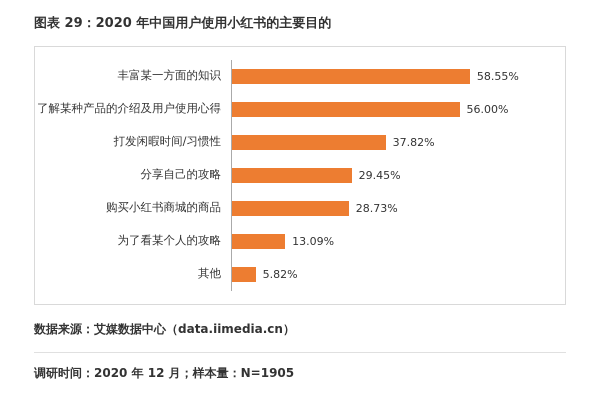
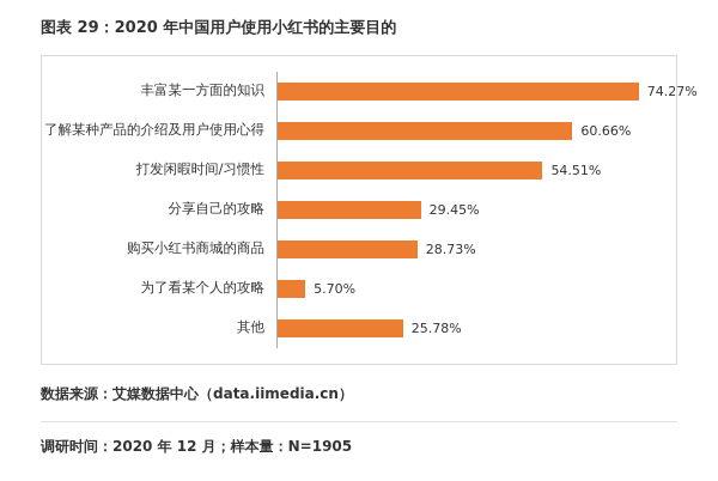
丰富某一方面的知识: 58.55% -> 74.27%
了解某种产品的介绍及用户使用心得: 56.00% -> 60.66%
打发闲暇时间/习惯性: 37.82% -> 54.51%
为了看某个人的攻略: 13.09% -> 5.70%
其他: 5.82% -> 25.78%
